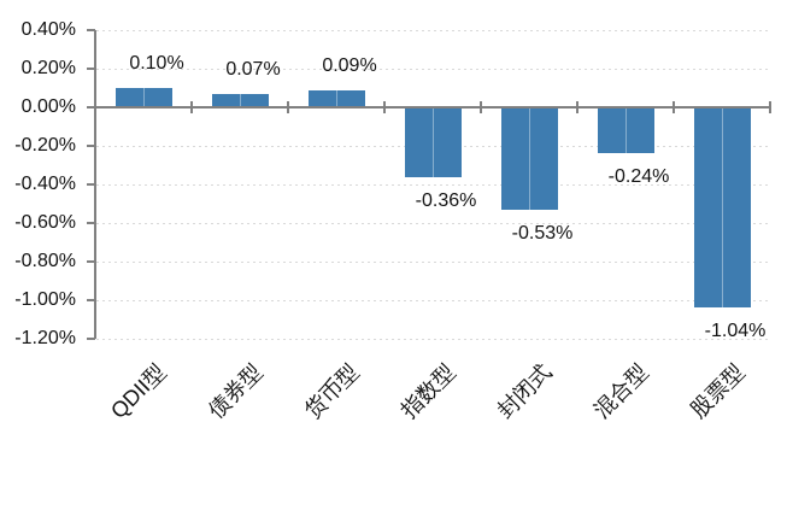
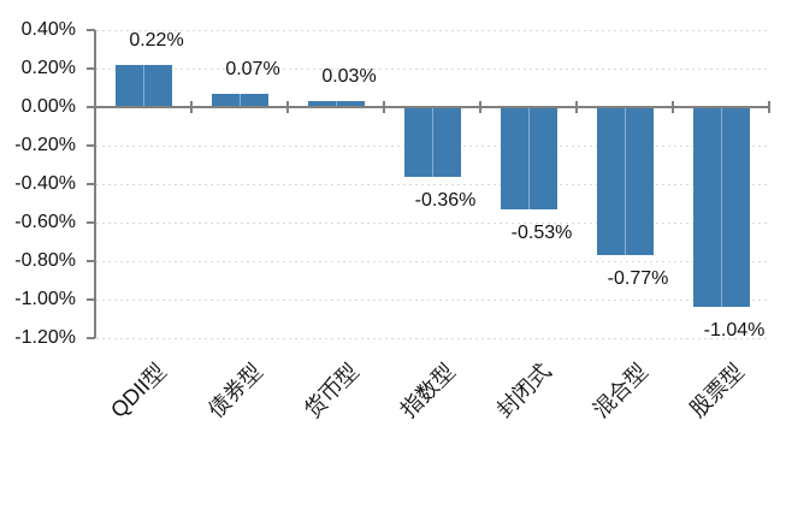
QDII型: 0.10% -> 0.22%
货币型: 0.09% -> 0.03%
混合型: -0.24% -> -0.77%
